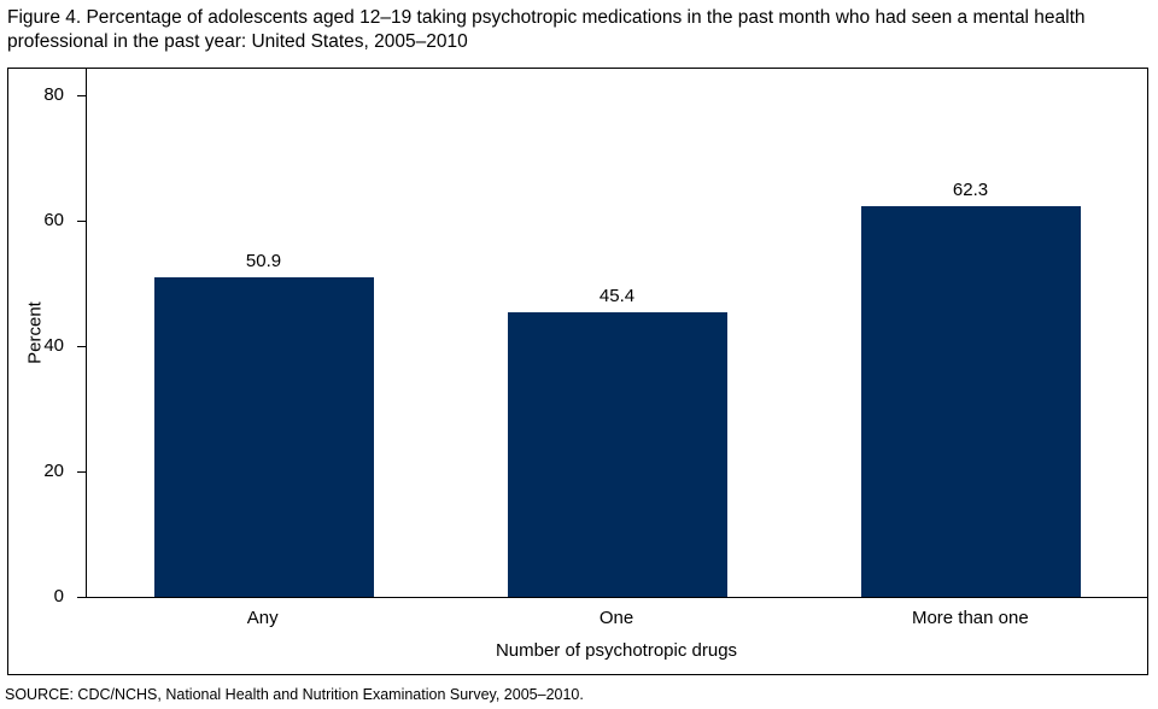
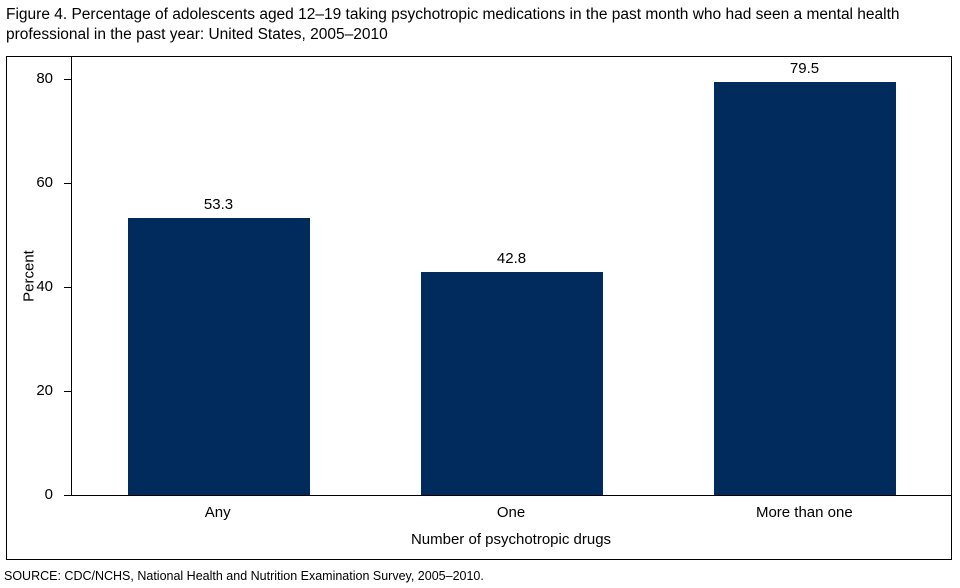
Any: 50.9 -> 53.3
One: 45.4 -> 42.8
More than one: 62.3 -> 79.5
